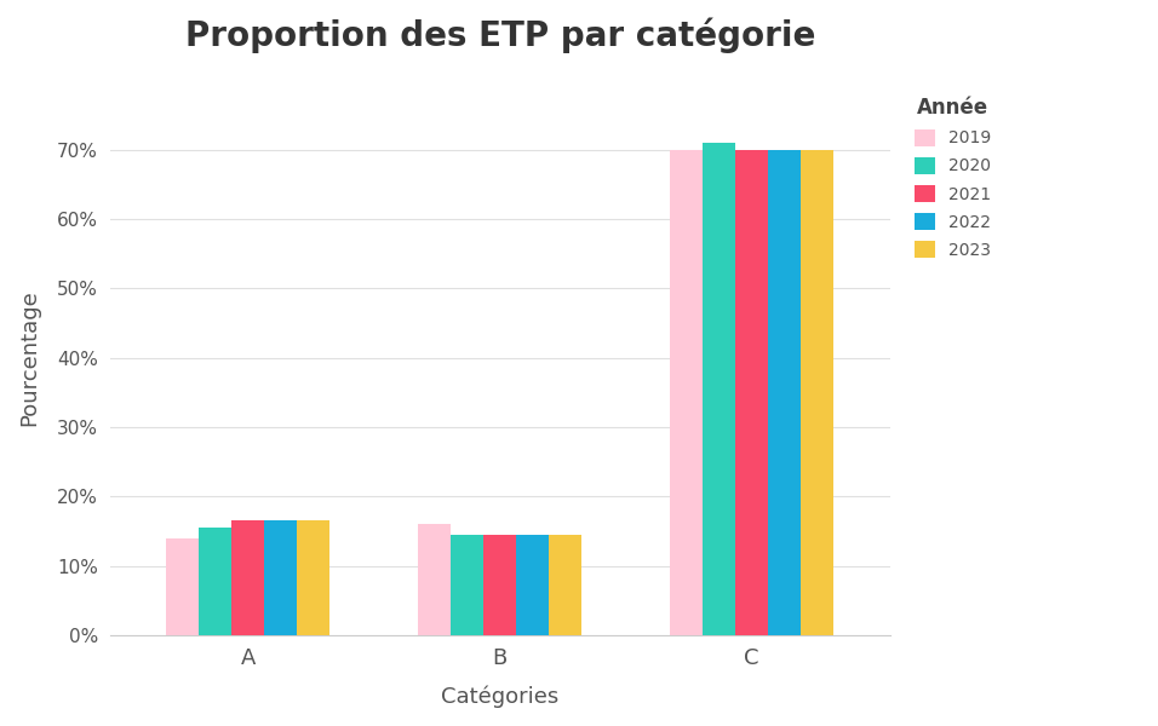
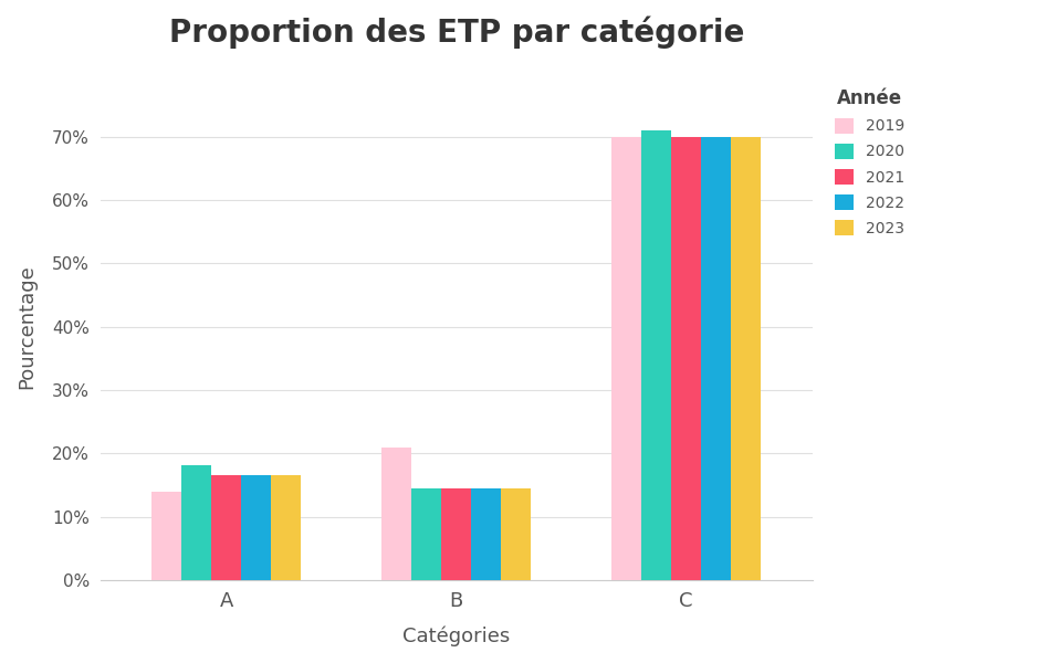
2020/A: 15.5% -> 18.2%
2019/B: 16% -> 21%
